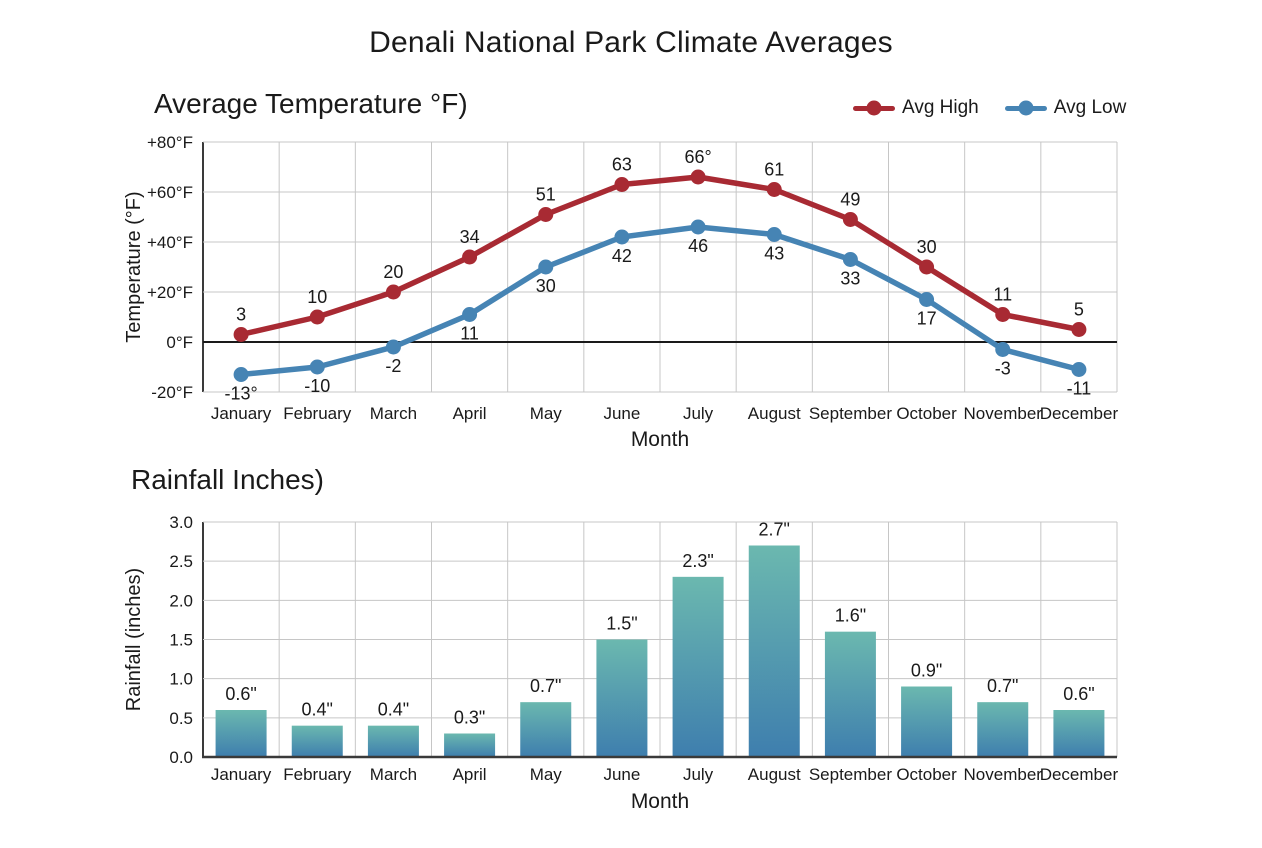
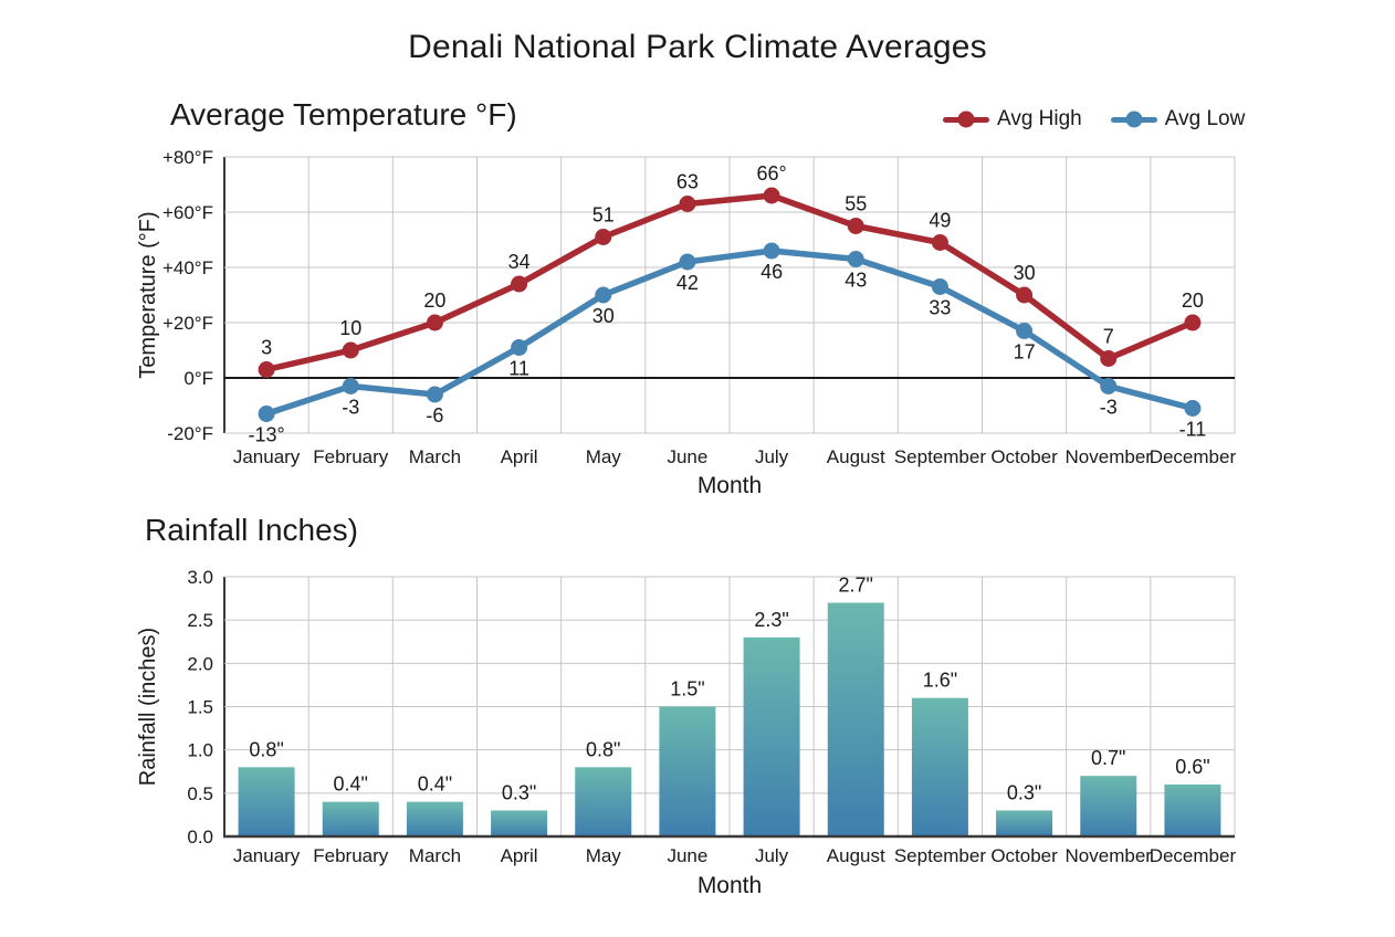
Average Temperature °F)/Avg Low/February: -10 -> -3
Average Temperature °F)/Avg Low/March: -2 -> -6
Average Temperature °F)/Avg High/August: 61 -> 55
Average Temperature °F)/Avg High/November: 11 -> 7
Average Temperature °F)/Avg High/December: 5 -> 20
Rainfall Inches)/January: 0.6 -> 0.8
Rainfall Inches)/May: 0.7 -> 0.8
Rainfall Inches)/October: 0.9 -> 0.3
